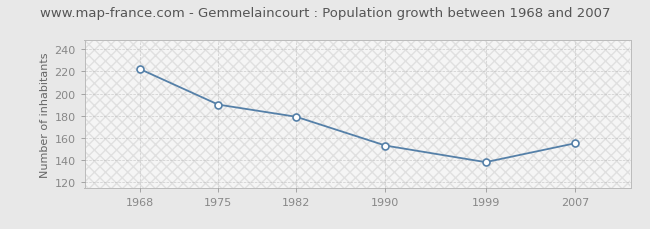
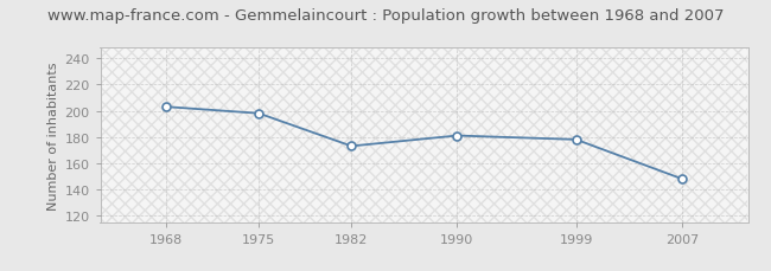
1968: 222 -> 203
1975: 190 -> 198
1982: 179 -> 173
1990: 153 -> 181
1999: 138 -> 178
2007: 155 -> 148
